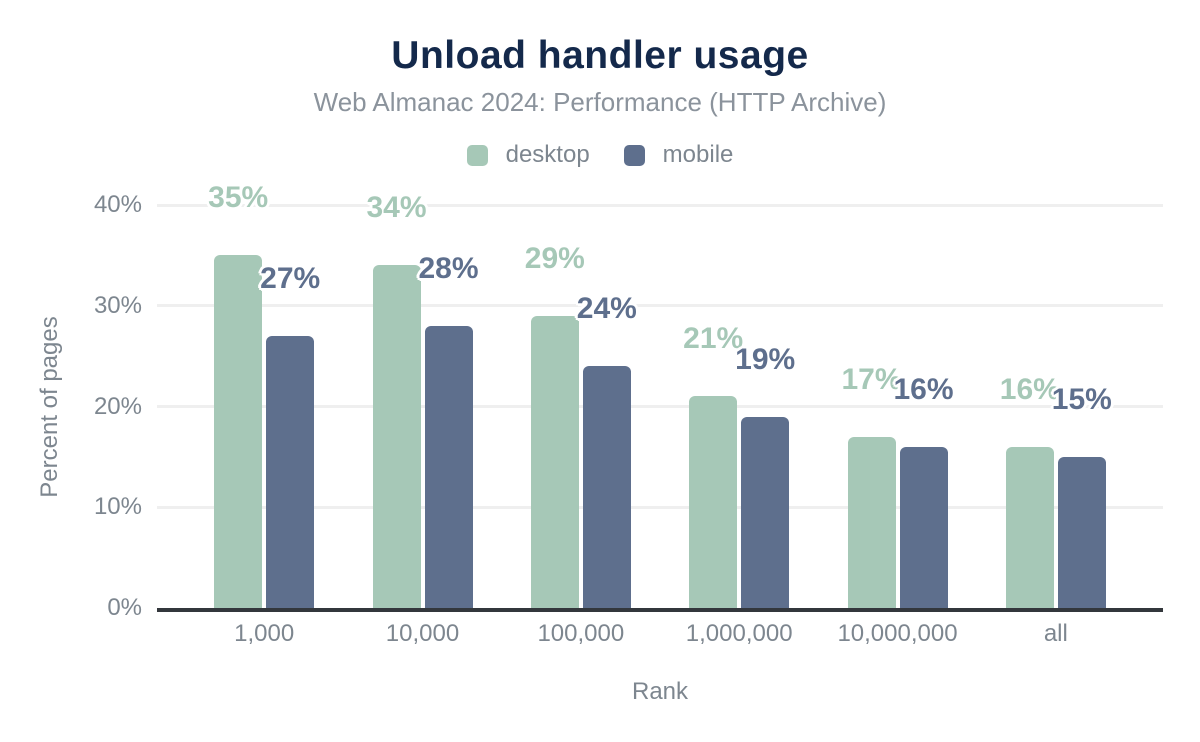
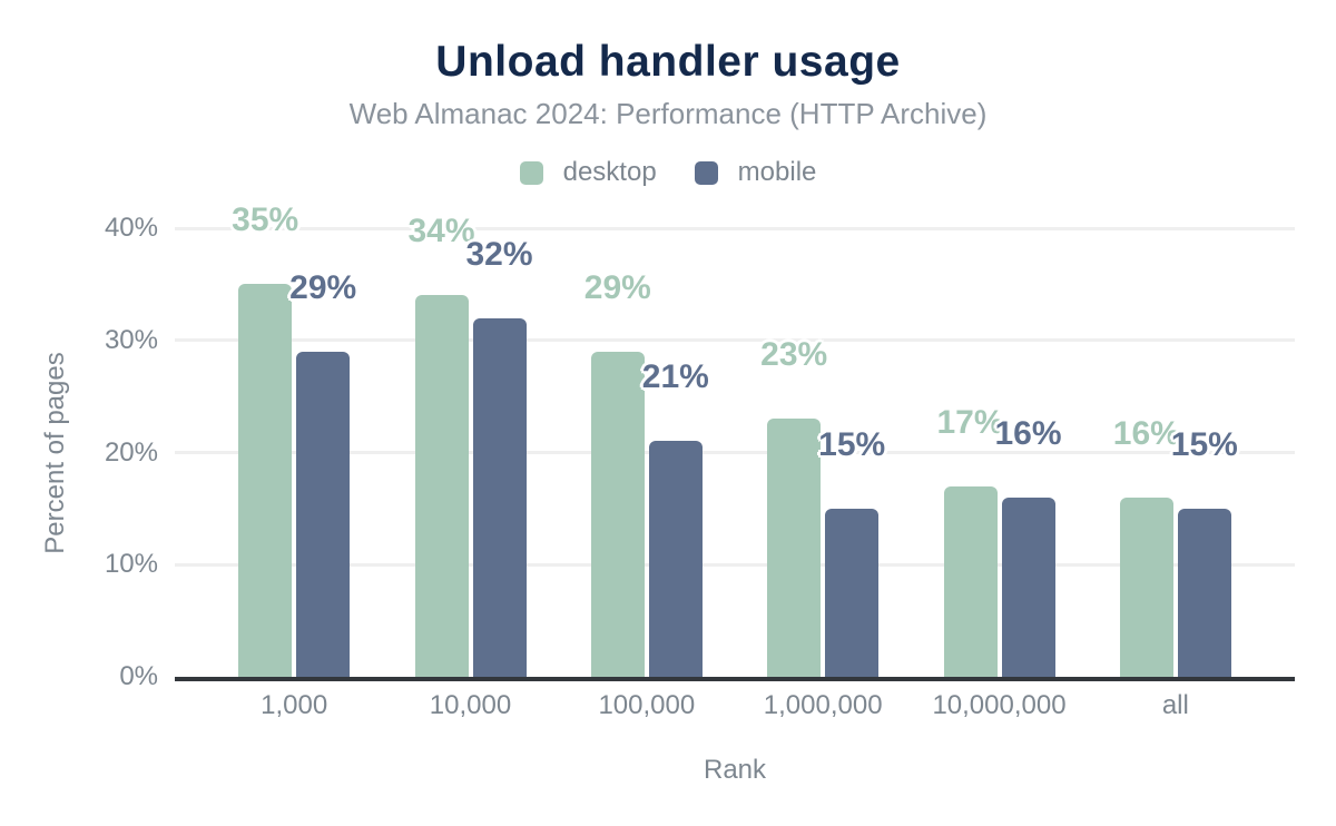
mobile/1,000: 27% -> 29%
mobile/10,000: 28% -> 32%
mobile/100,000: 24% -> 21%
desktop/1,000,000: 21% -> 23%
mobile/1,000,000: 19% -> 15%
